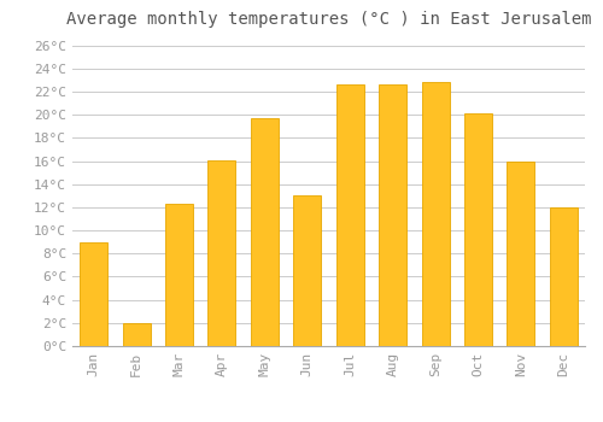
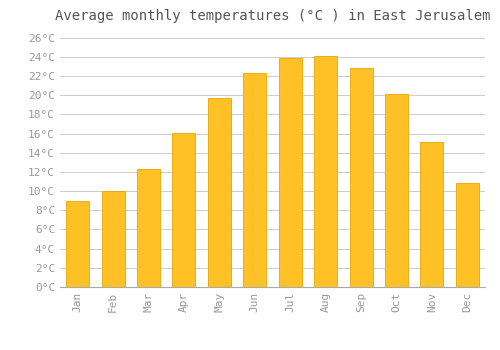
Feb: 2.0°C -> 10.0°C
Jun: 13.0°C -> 22.3°C
Jul: 22.6°C -> 23.9°C
Aug: 22.6°C -> 24.1°C
Nov: 16.0°C -> 15.1°C
Dec: 12.0°C -> 10.8°C
